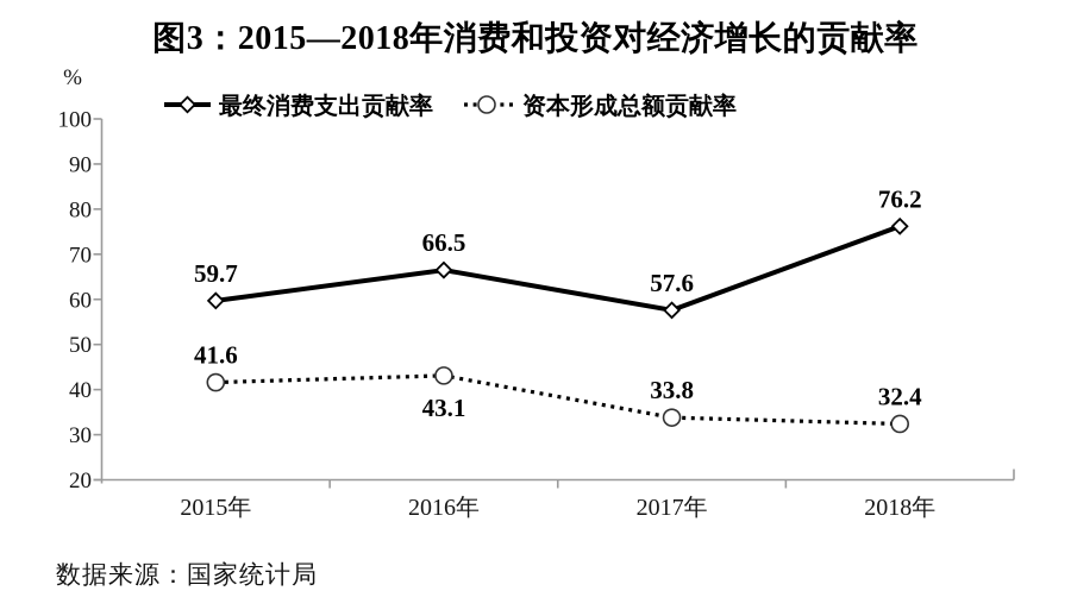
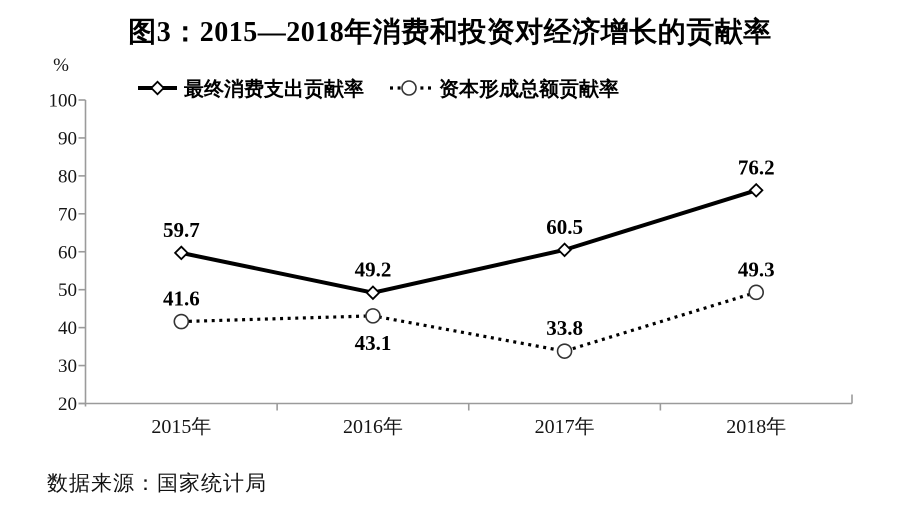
最终消费支出贡献率/2016年: 66.5 -> 49.2
最终消费支出贡献率/2017年: 57.6 -> 60.5
资本形成总额贡献率/2018年: 32.4 -> 49.3
